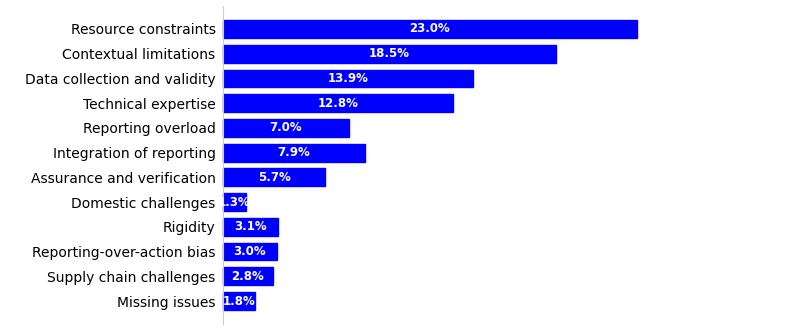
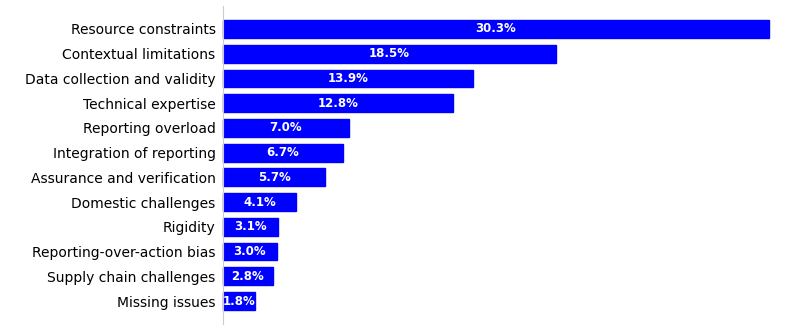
Resource constraints: 23.0% -> 30.3%
Integration of reporting: 7.9% -> 6.7%
Domestic challenges: 1.3% -> 4.1%
